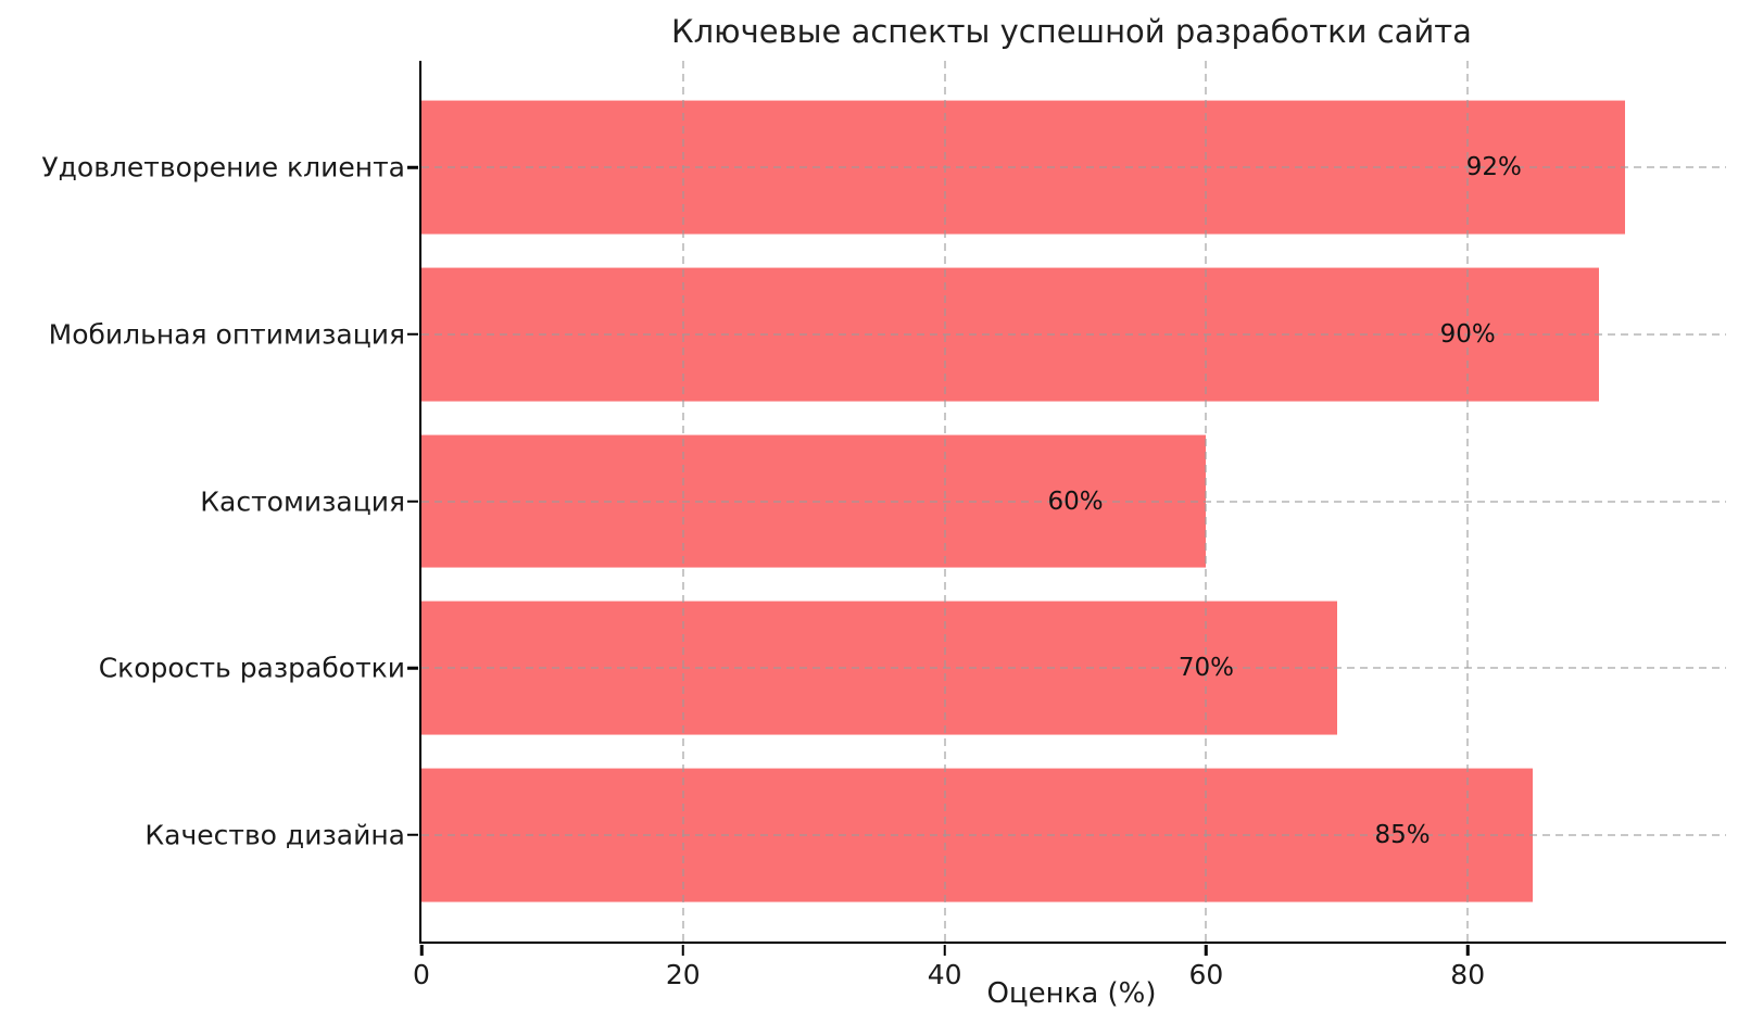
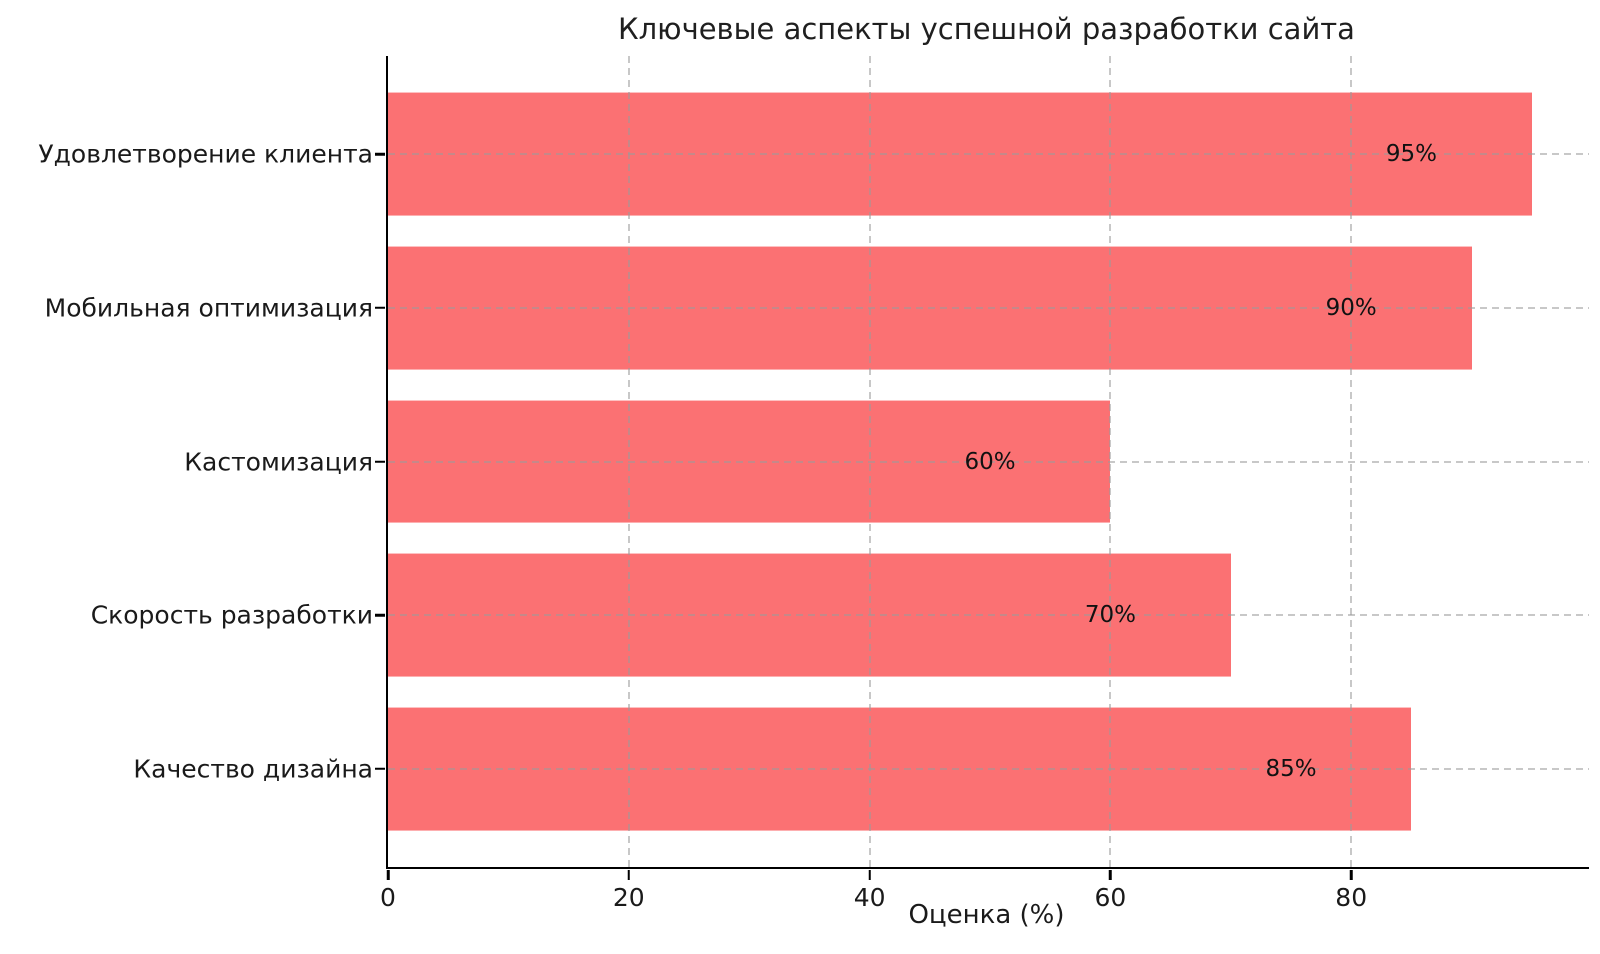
Удовлетворение клиента: 92% -> 95%
